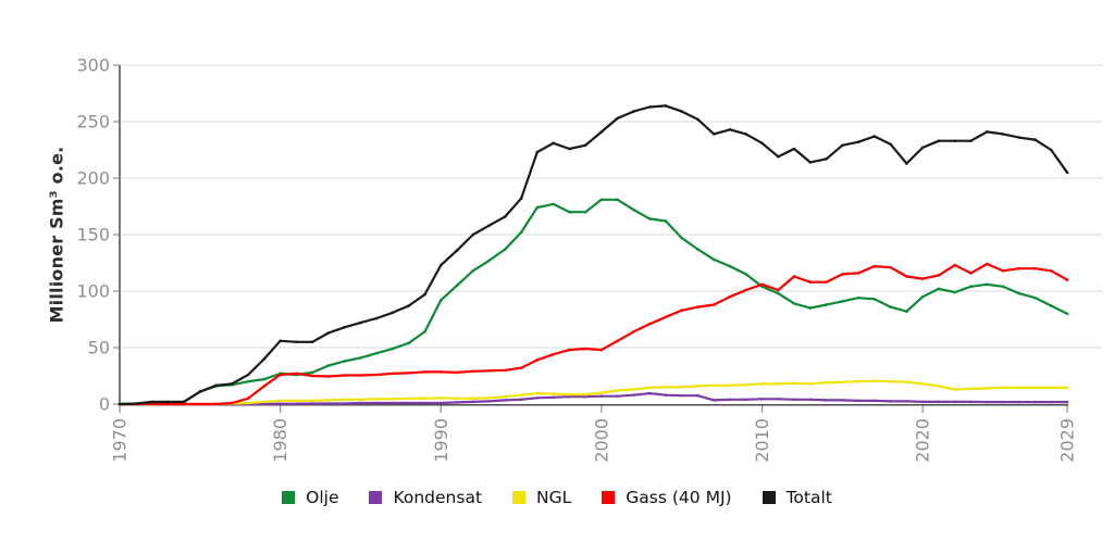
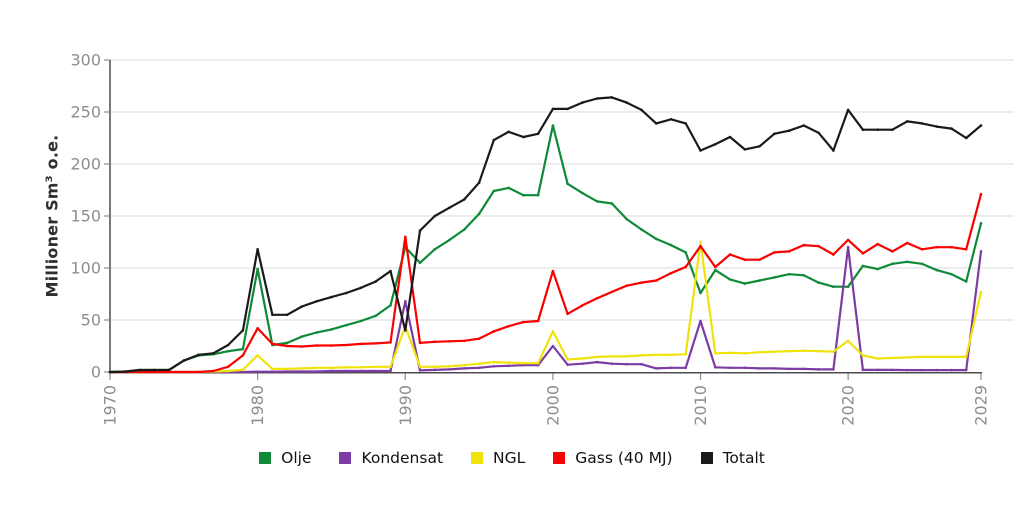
Olje/1980: 27 -> 99
NGL/1980: 3 -> 16
Gass (40 MJ)/1980: 26 -> 42
Totalt/1980: 56 -> 118
Olje/1990: 92 -> 120
Kondensat/1990: 1 -> 68
NGL/1990: 6 -> 44
Gass (40 MJ)/1990: 28 -> 130
Totalt/1990: 123 -> 40
Olje/2000: 181 -> 237
Kondensat/2000: 7 -> 25
NGL/2000: 10 -> 39
Gass (40 MJ)/2000: 48 -> 97
Totalt/2000: 241 -> 253
Olje/2010: 104 -> 76
Kondensat/2010: 4 -> 49
NGL/2010: 18 -> 125
Gass (40 MJ)/2010: 106 -> 121
Totalt/2010: 231 -> 213
Olje/2020: 95 -> 82
Kondensat/2020: 2 -> 120
NGL/2020: 18 -> 30
Gass (40 MJ)/2020: 111 -> 127
Totalt/2020: 227 -> 252
Olje/2029: 80 -> 143
Kondensat/2029: 2 -> 116
NGL/2029: 14 -> 77
Gass (40 MJ)/2029: 110 -> 171
Totalt/2029: 205 -> 237
